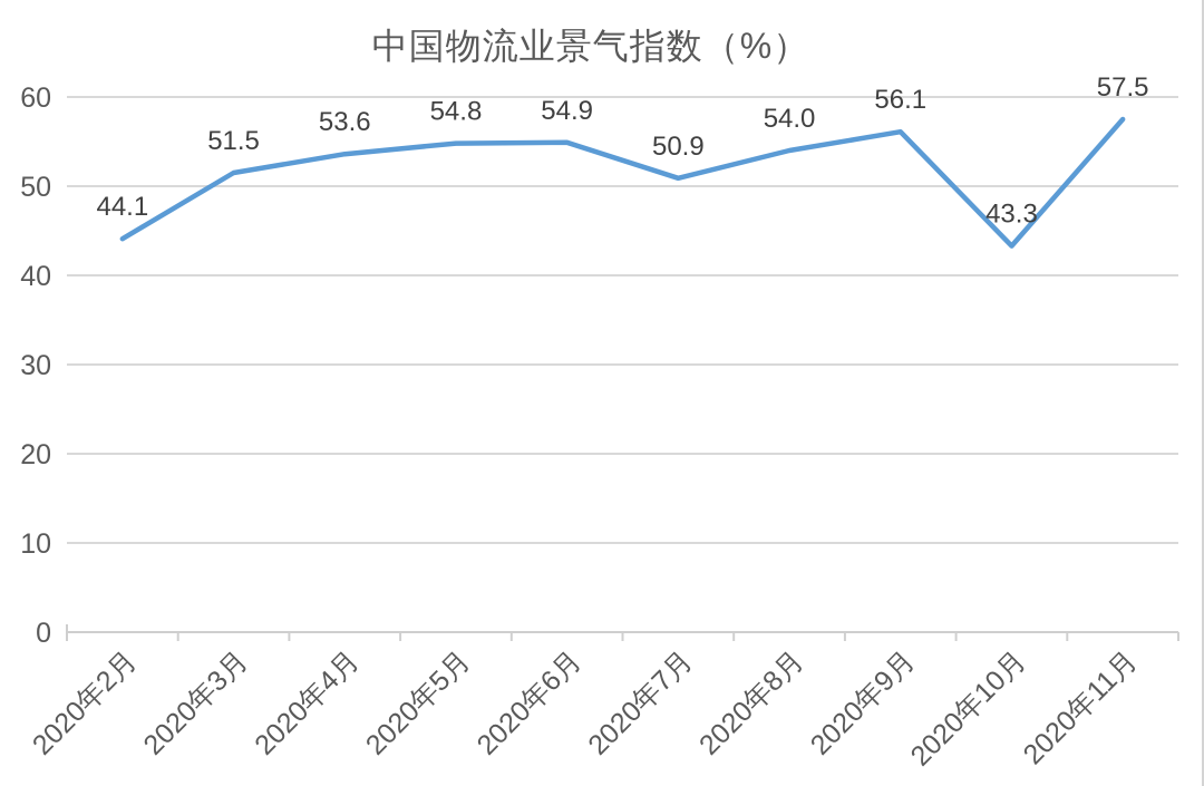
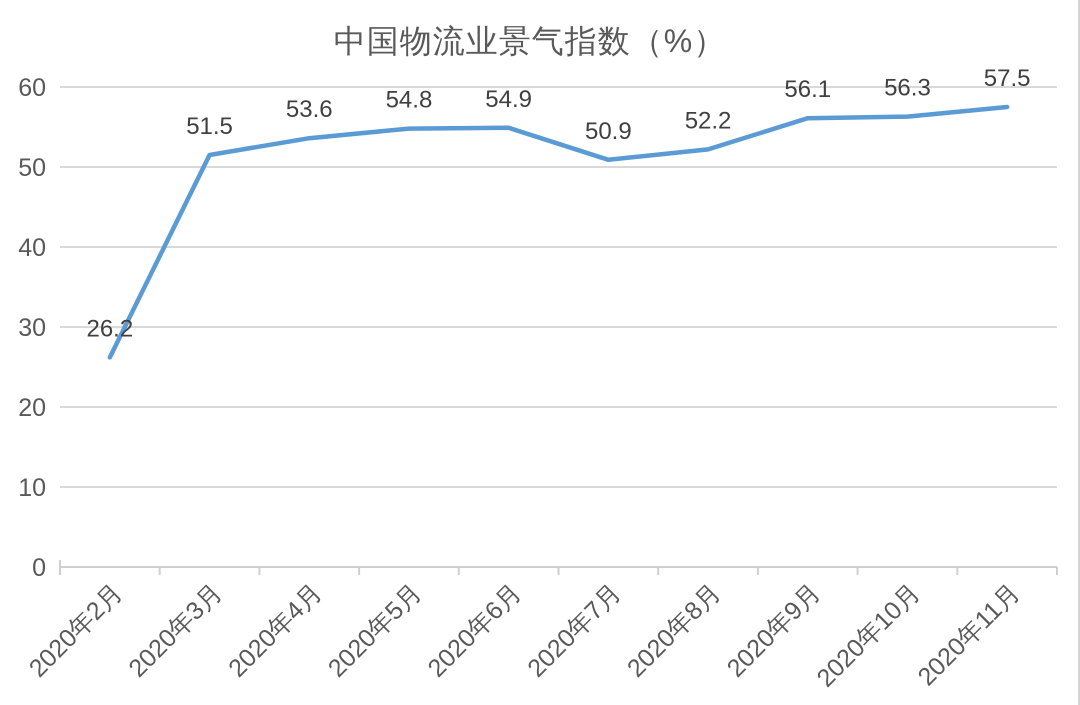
2020年2月: 44.1 -> 26.2
2020年8月: 54.0 -> 52.2
2020年10月: 43.3 -> 56.3
